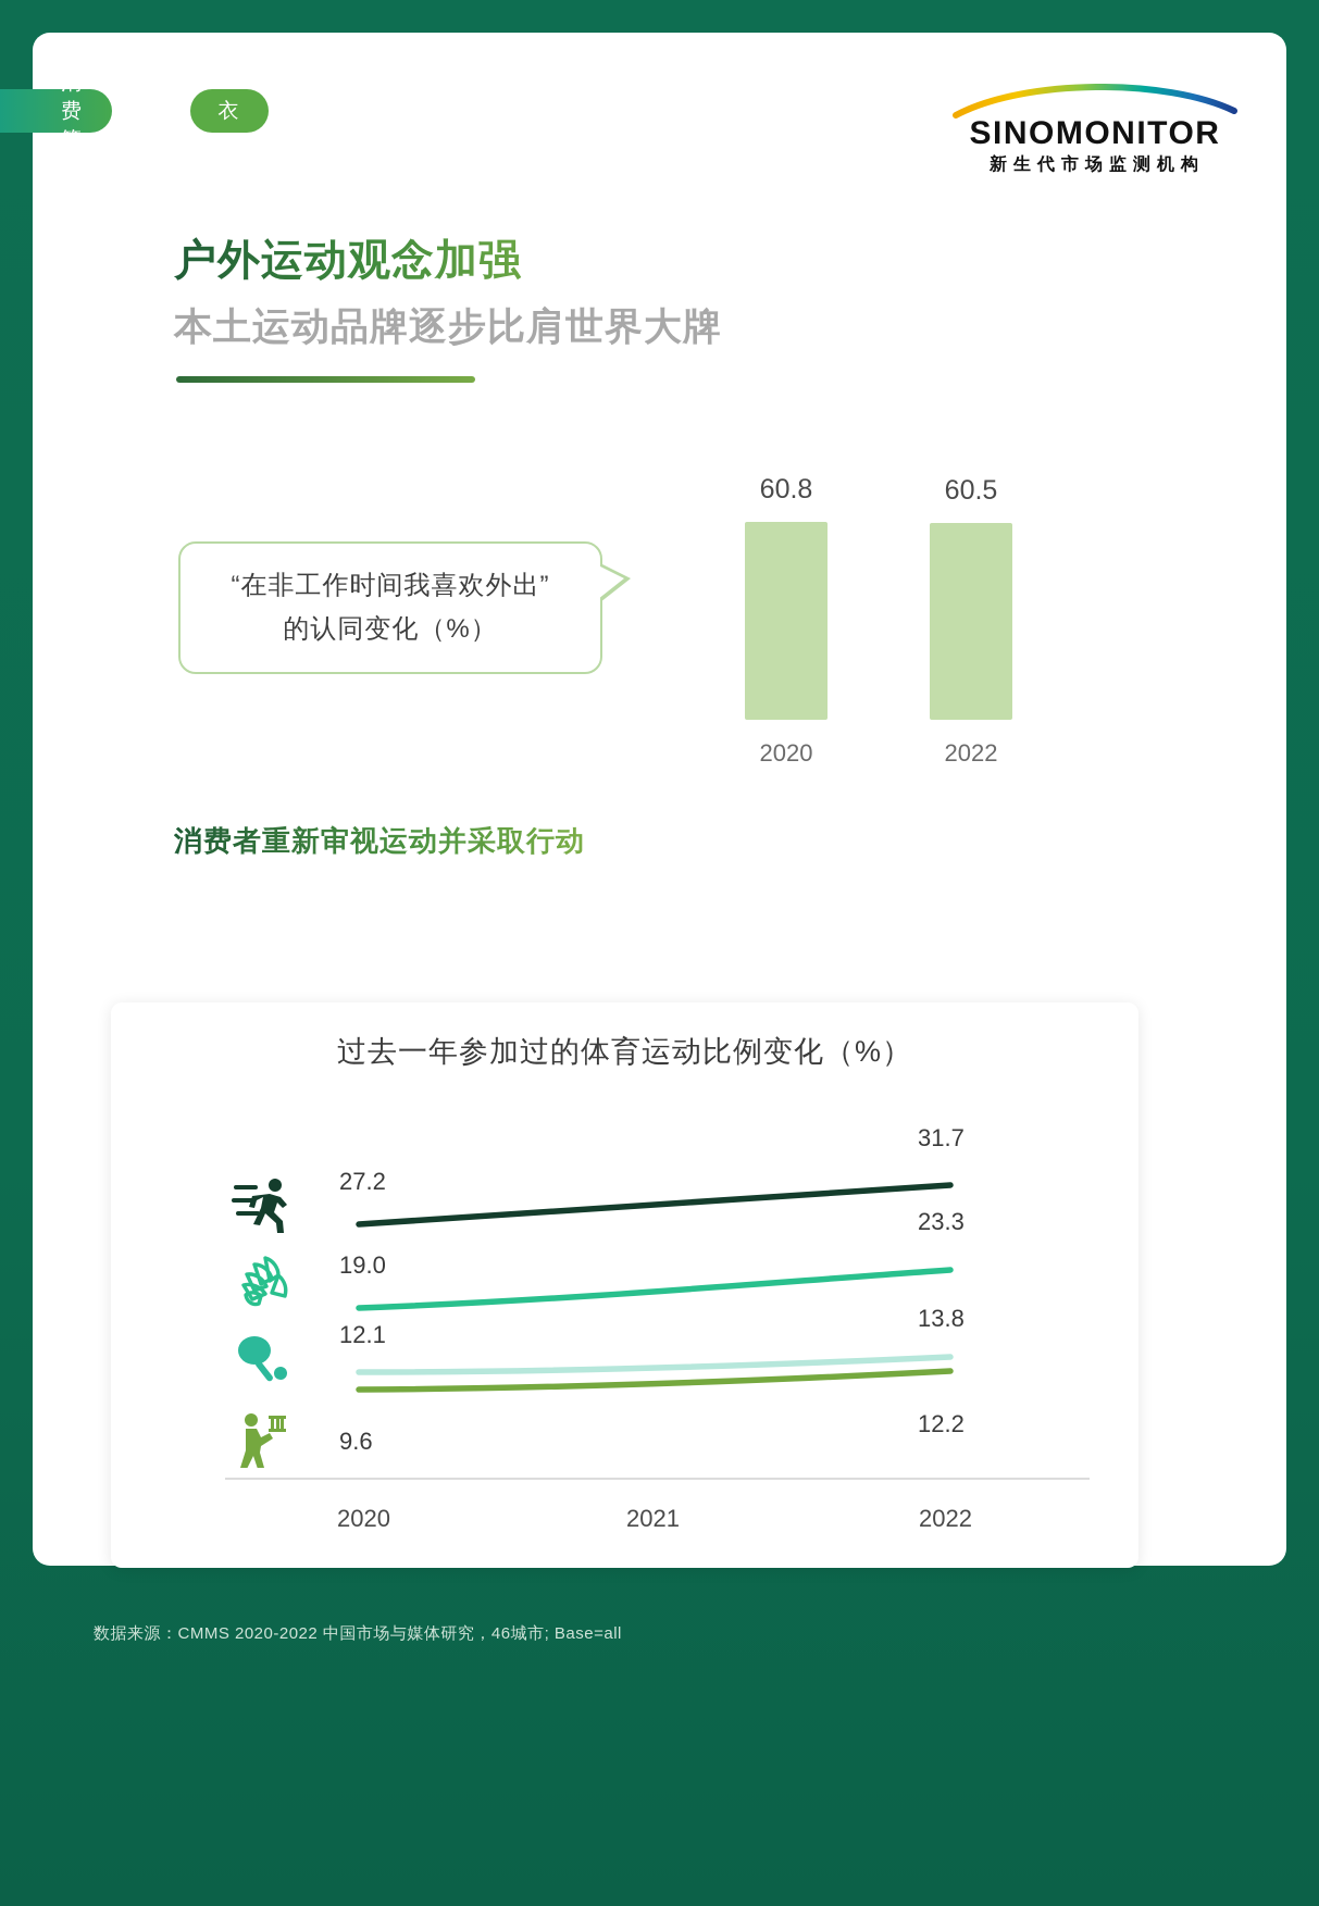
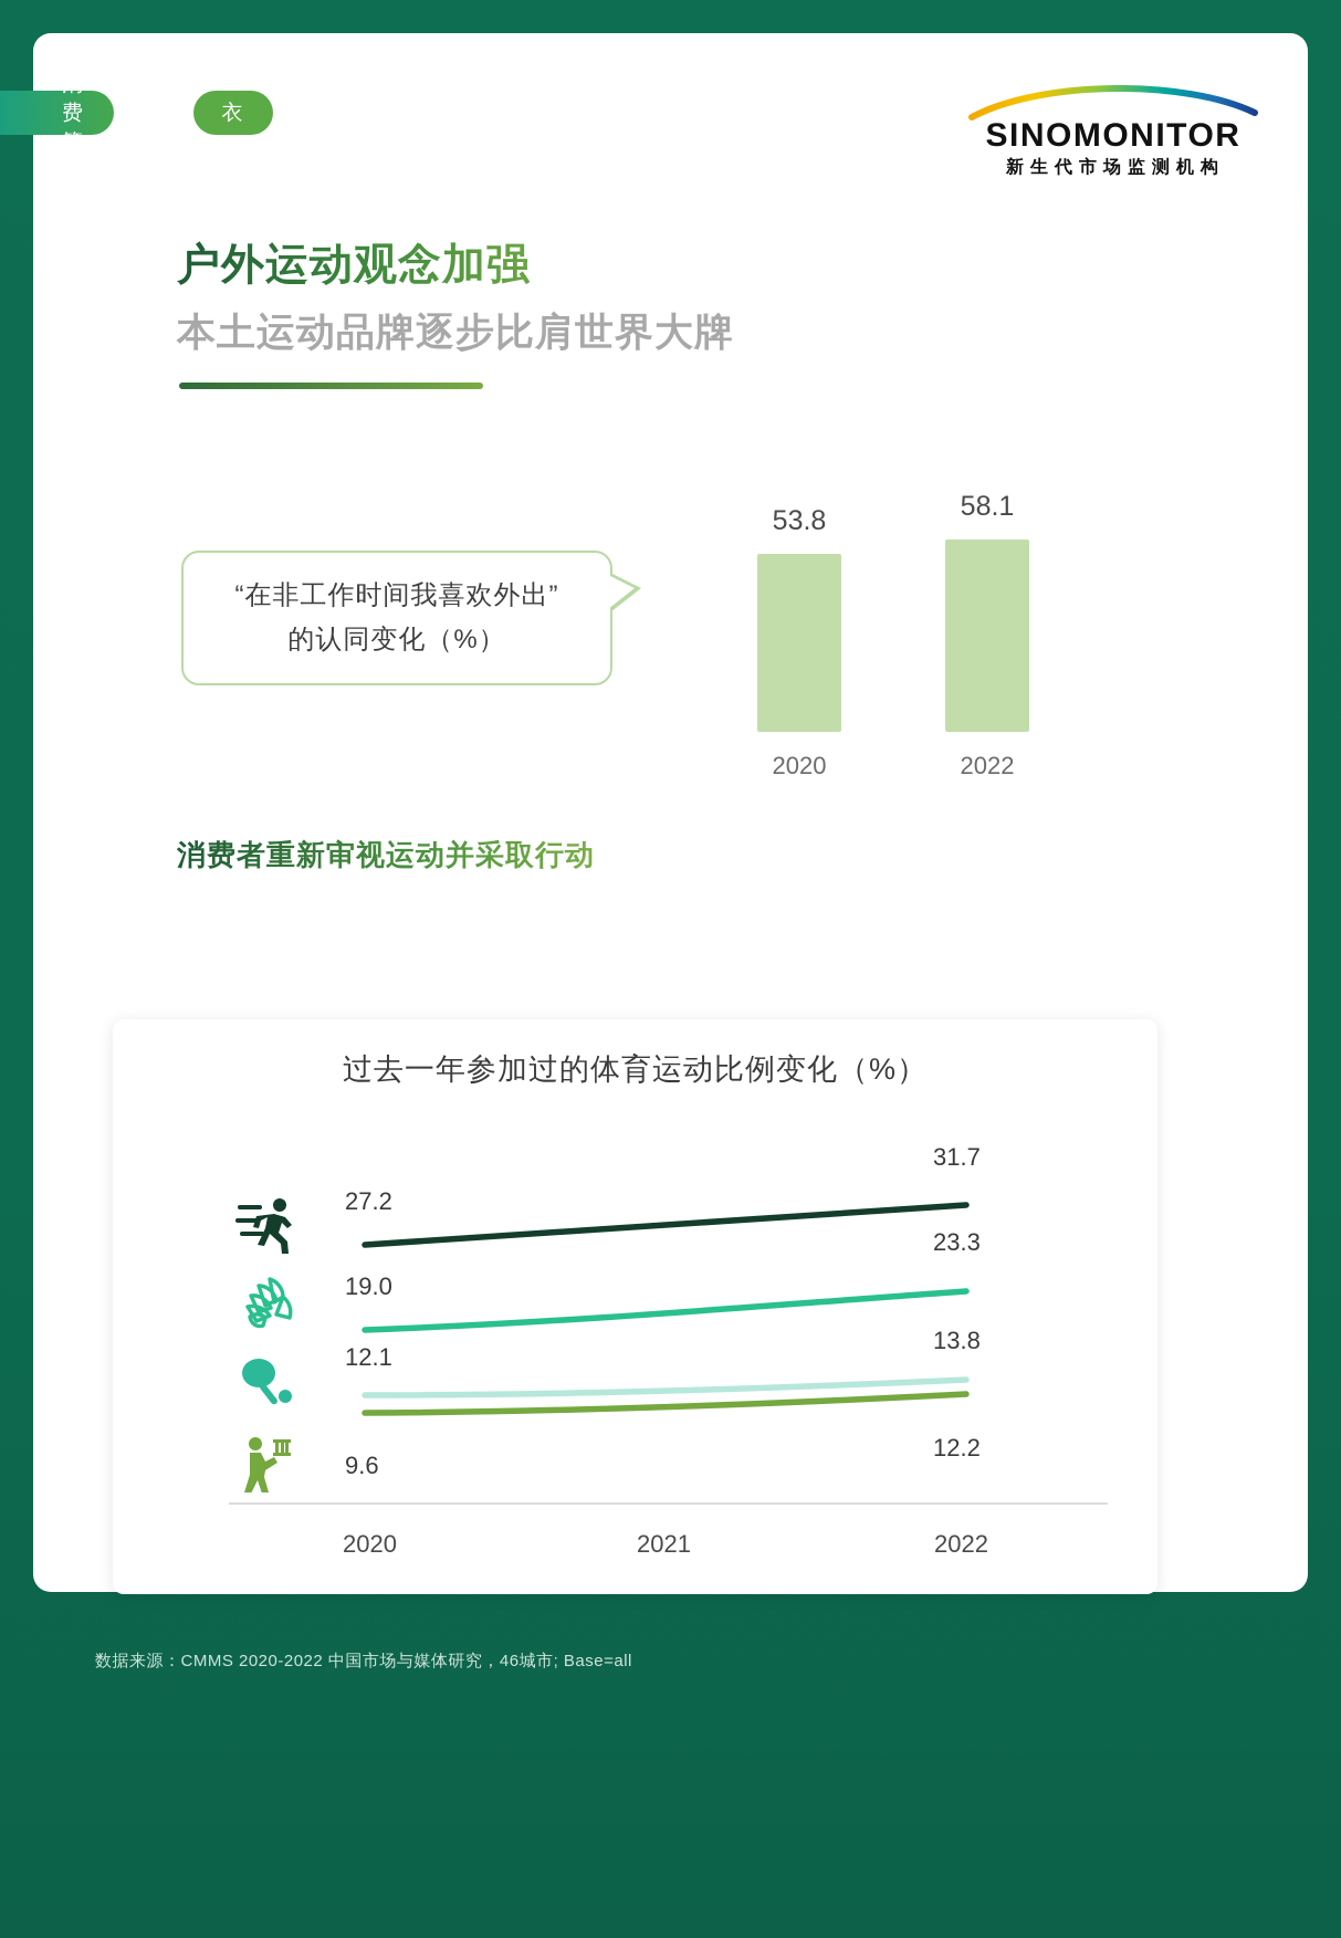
“在非工作时间我喜欢外出”的认同变化（%）/2020: 60.8 -> 53.8
“在非工作时间我喜欢外出”的认同变化（%）/2022: 60.5 -> 58.1
